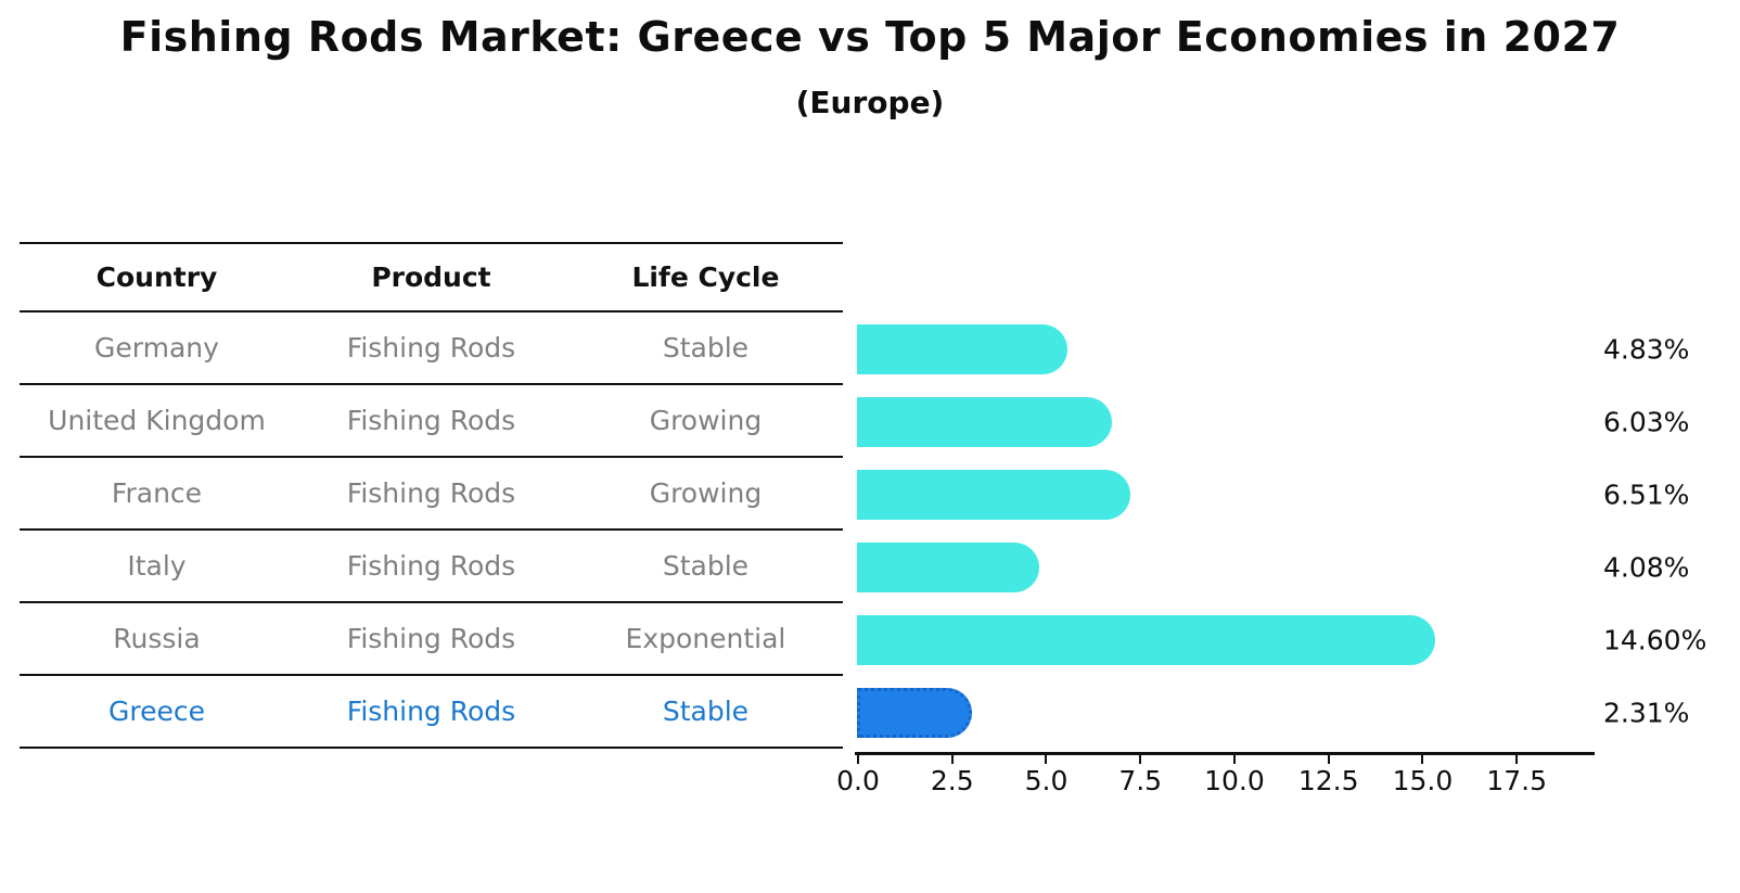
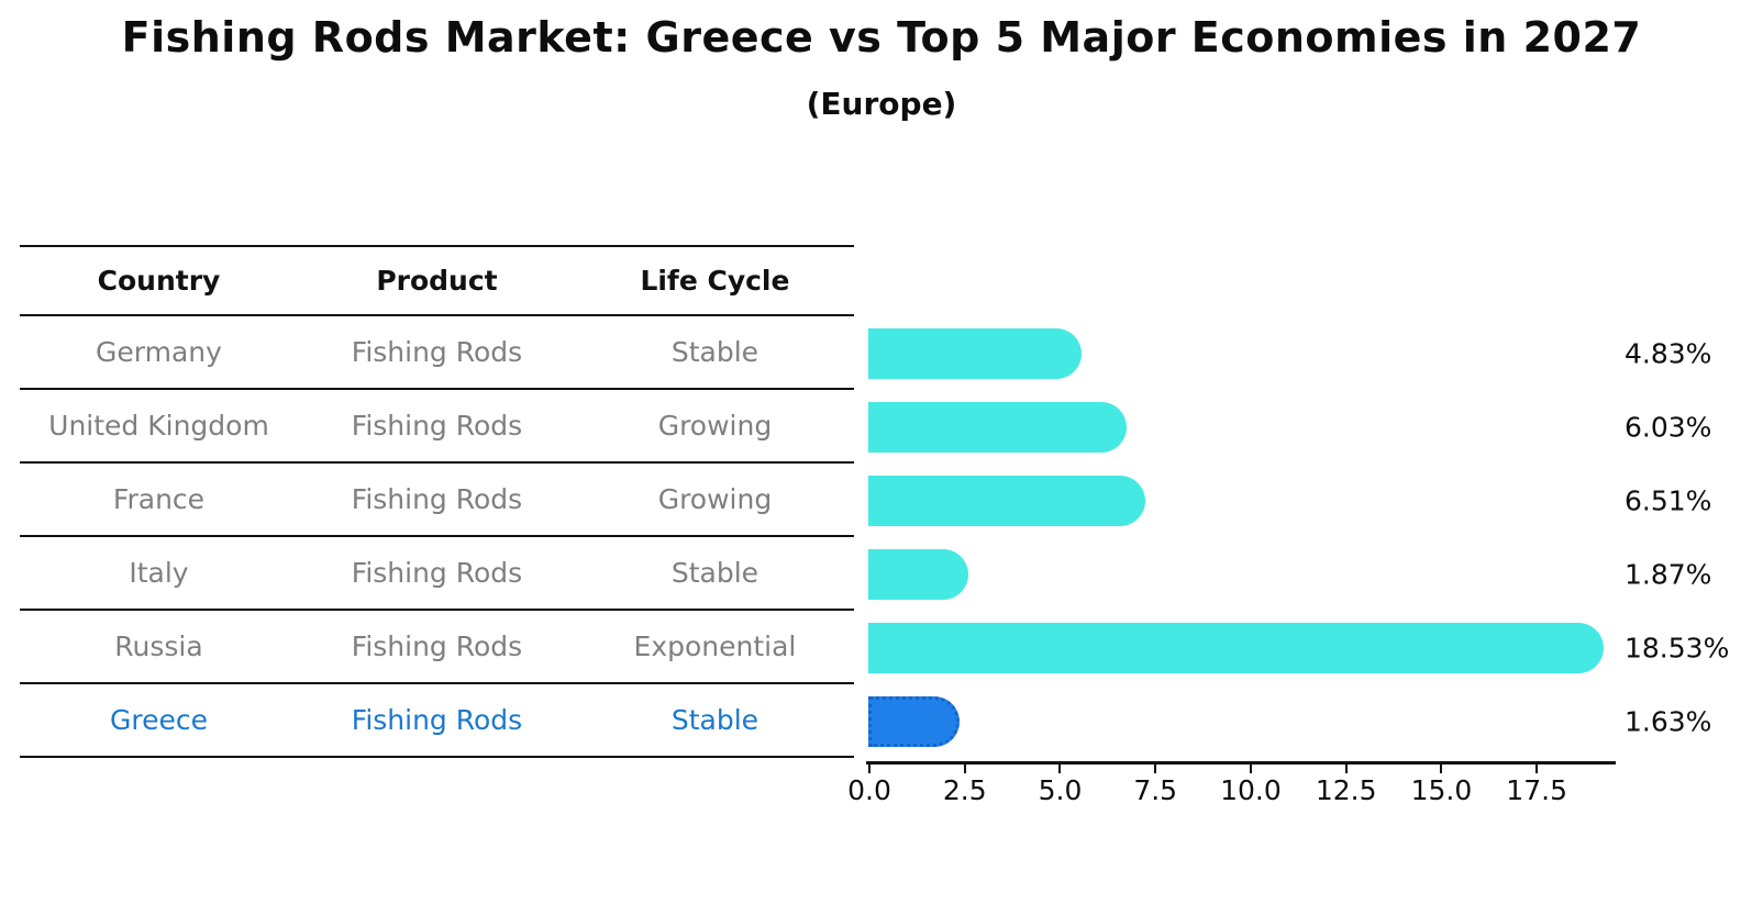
Italy: 4.08% -> 1.87%
Russia: 14.60% -> 18.53%
Greece: 2.31% -> 1.63%
